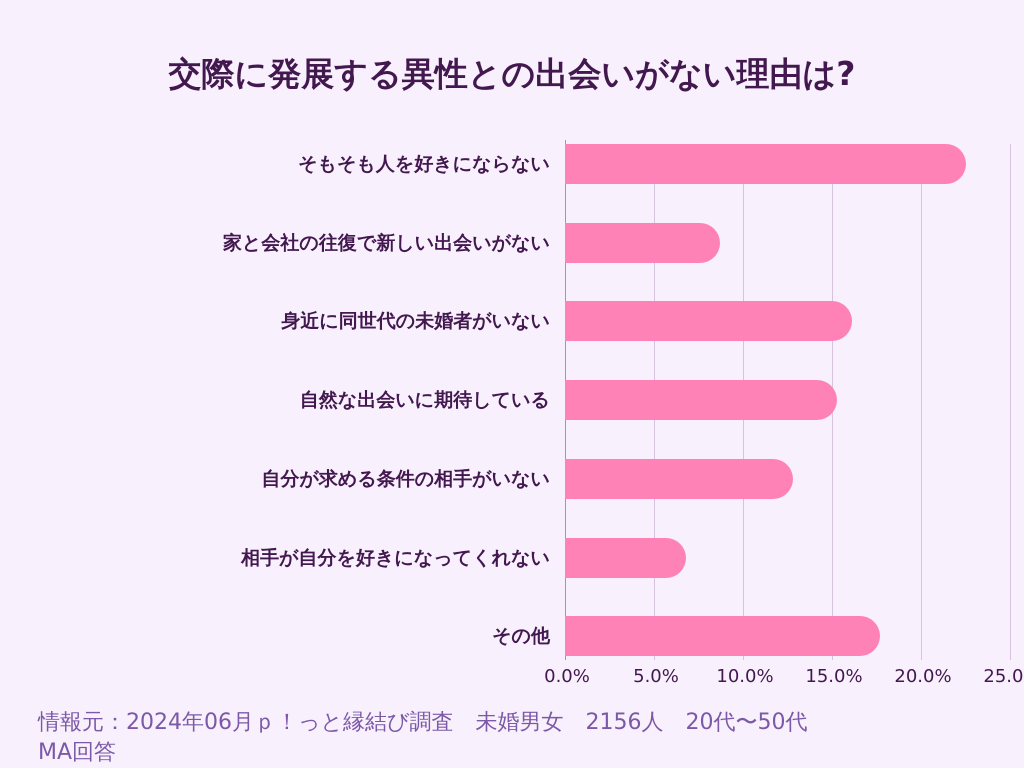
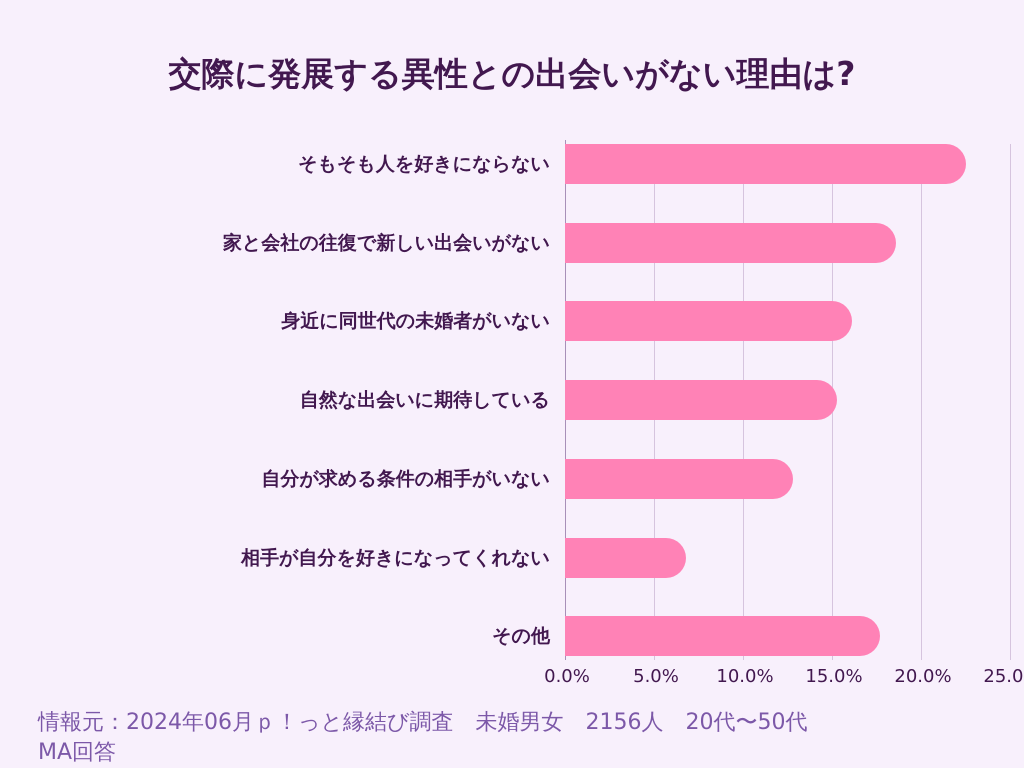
家と会社の往復で新しい出会いがない: 8.7% -> 18.6%
